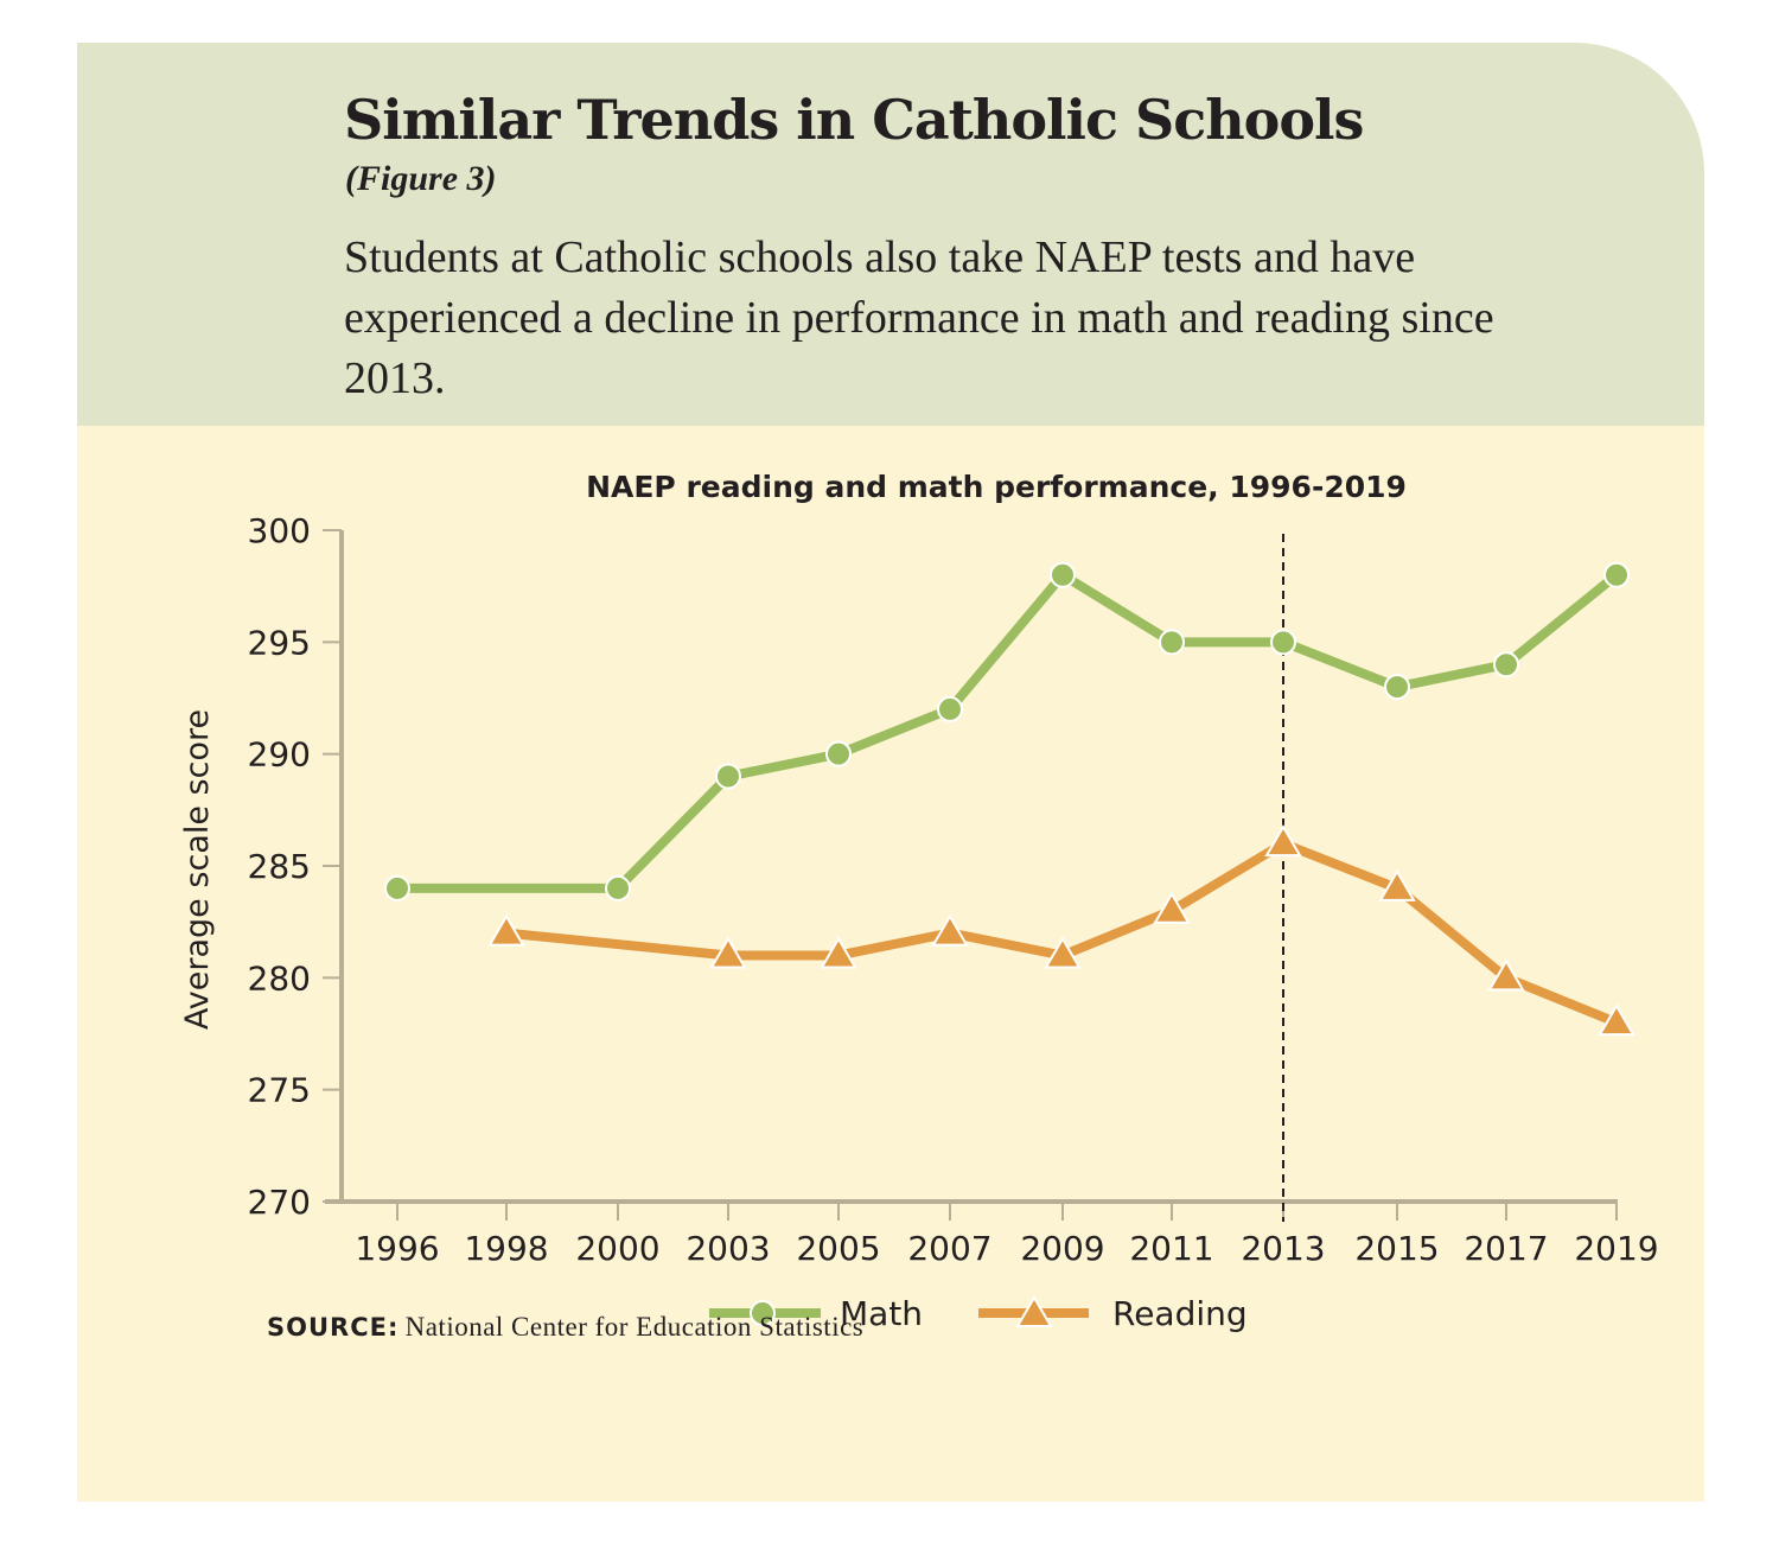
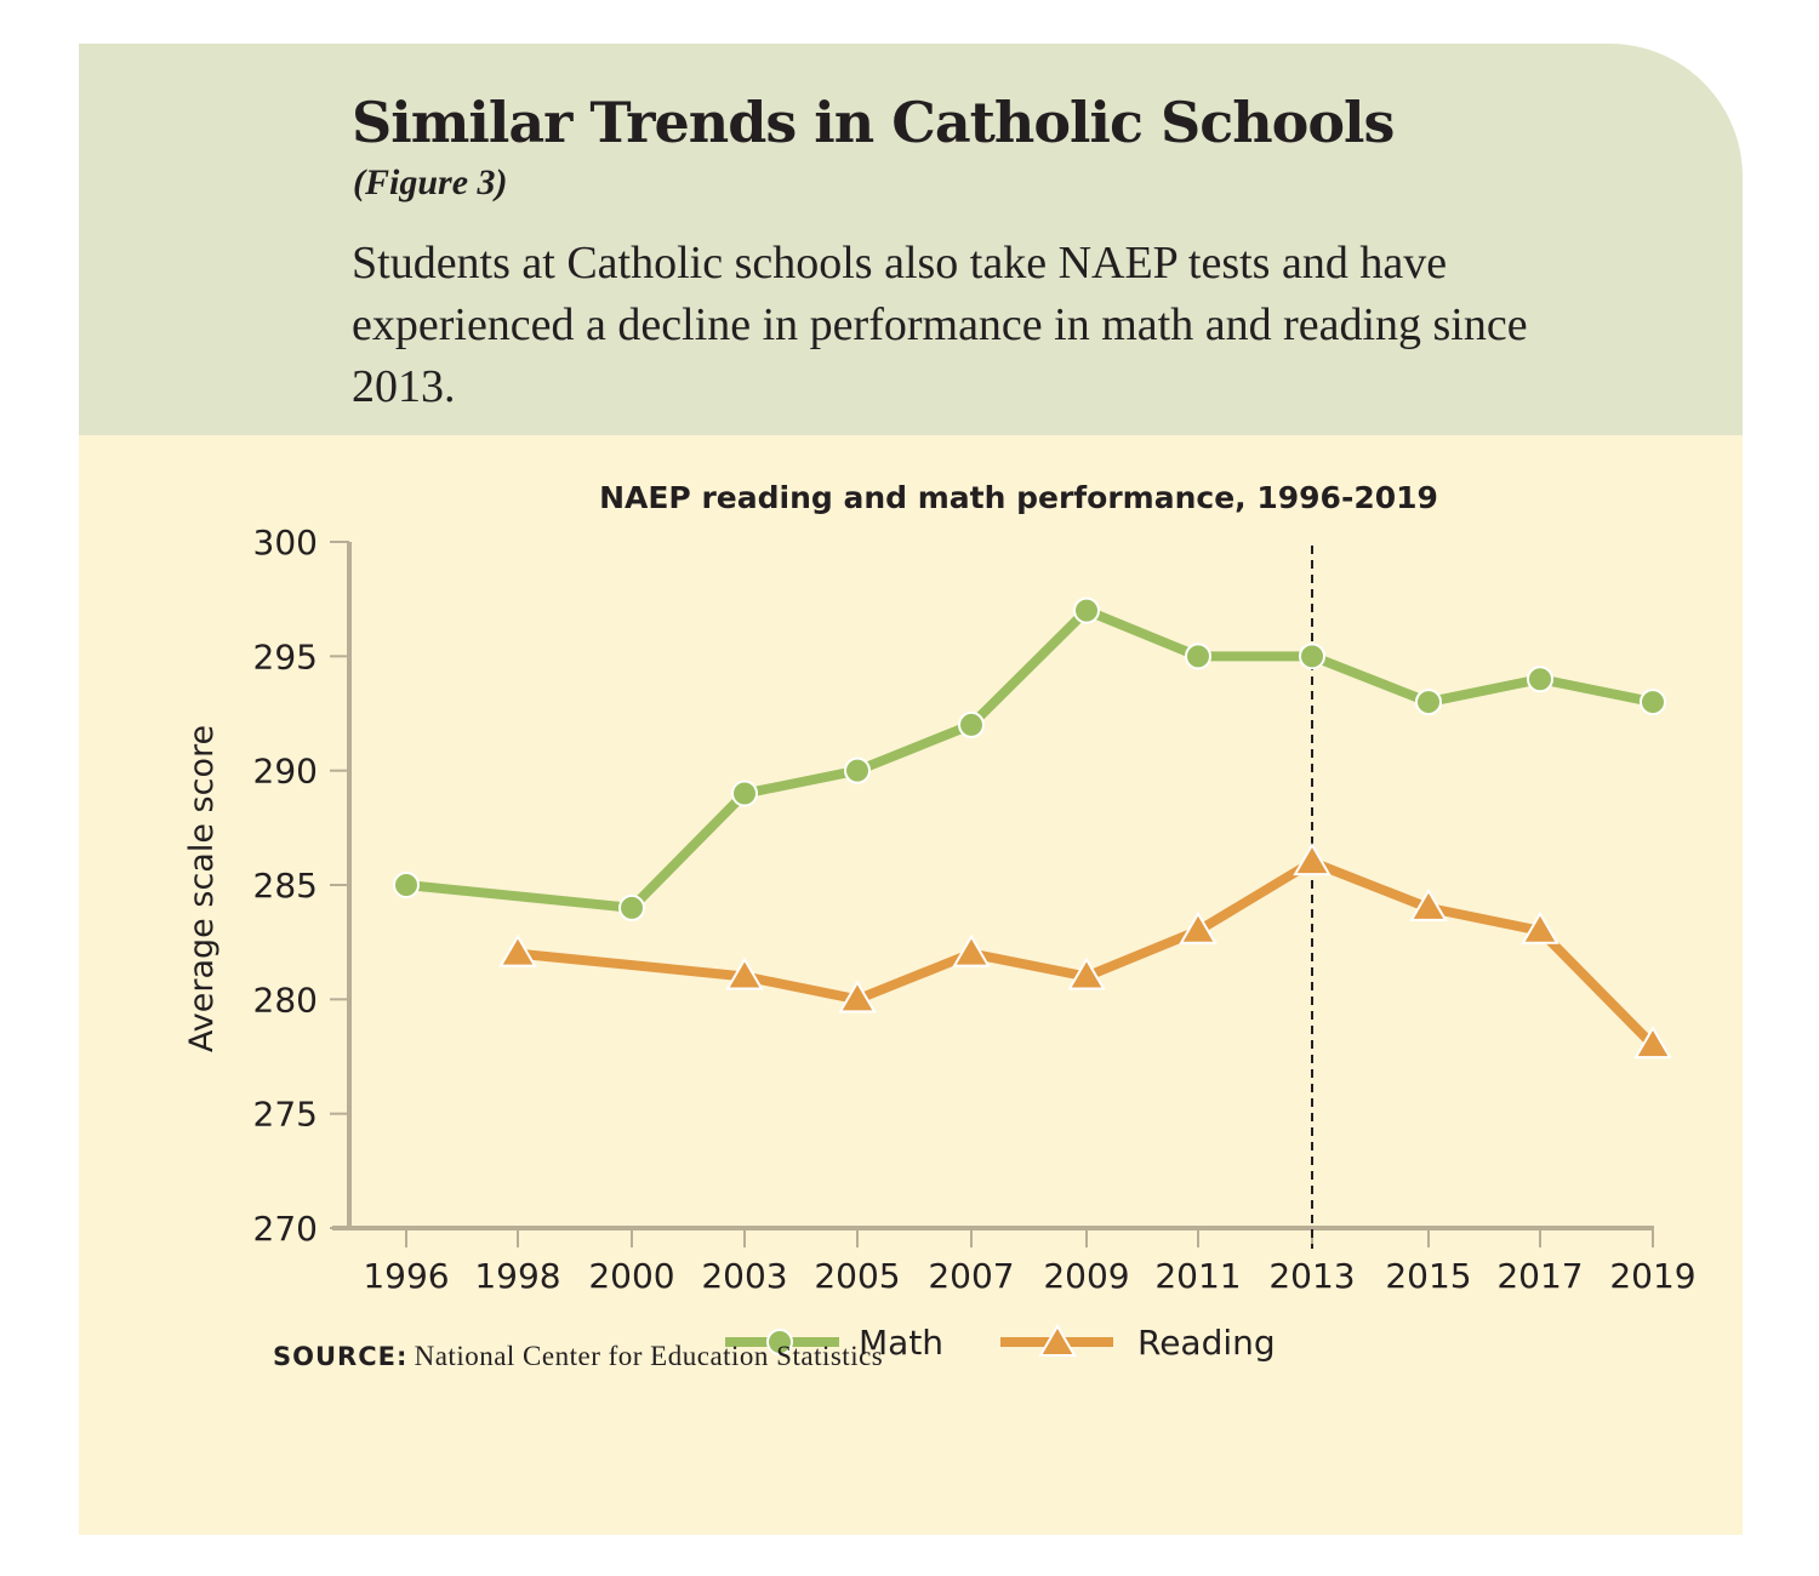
Math/1996: 284 -> 285
Reading/2005: 281 -> 280
Math/2009: 298 -> 297
Reading/2017: 280 -> 283
Math/2019: 298 -> 293
